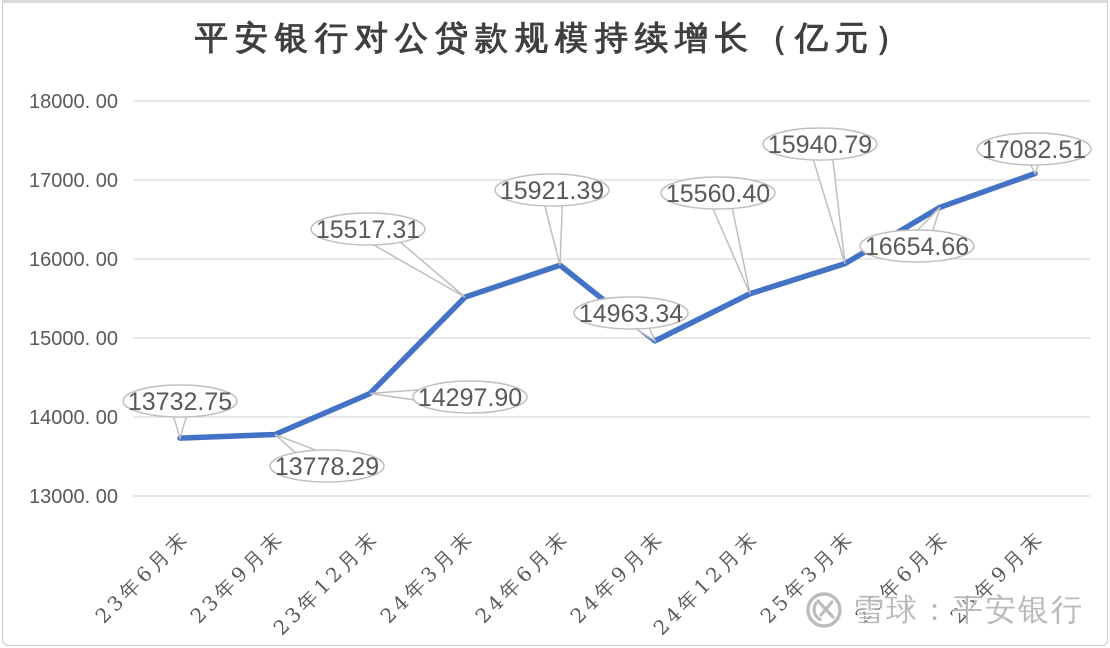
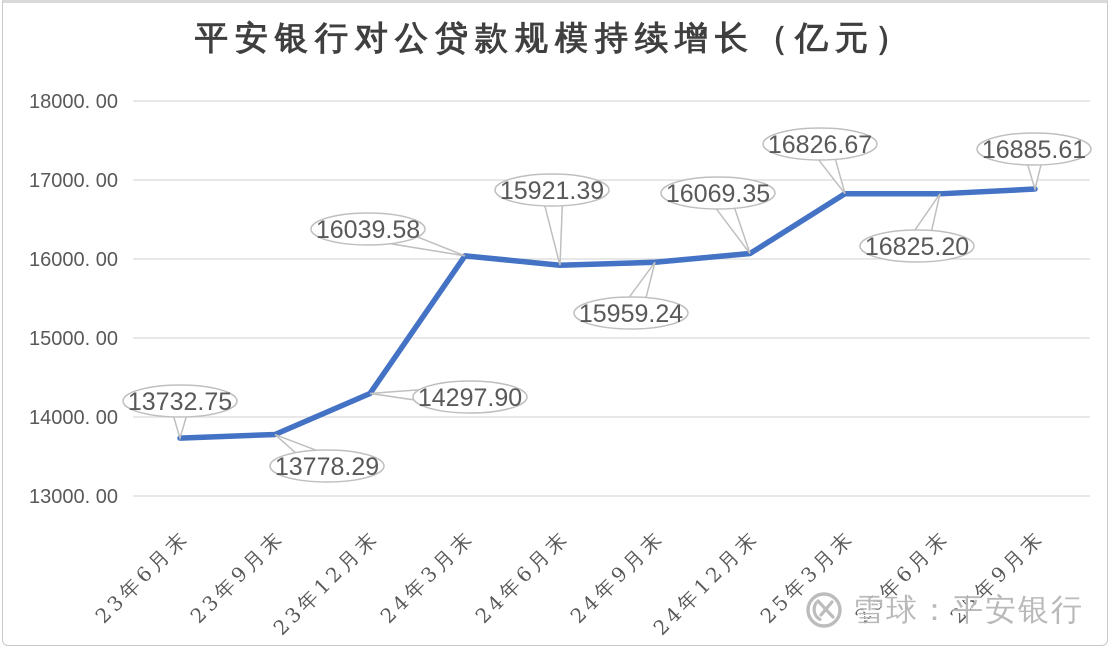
24年3月末: 15517.31 -> 16039.58
24年9月末: 14963.34 -> 15959.24
24年12月末: 15560.40 -> 16069.35
25年3月末: 15940.79 -> 16826.67
25年6月末: 16654.66 -> 16825.20
25年9月末: 17082.51 -> 16885.61
